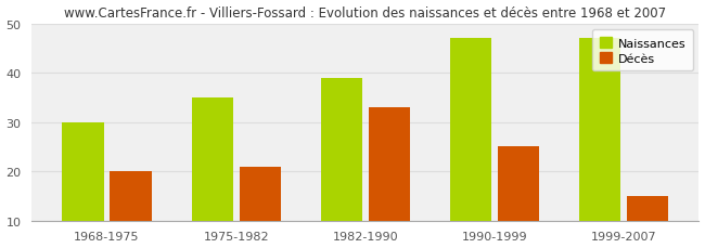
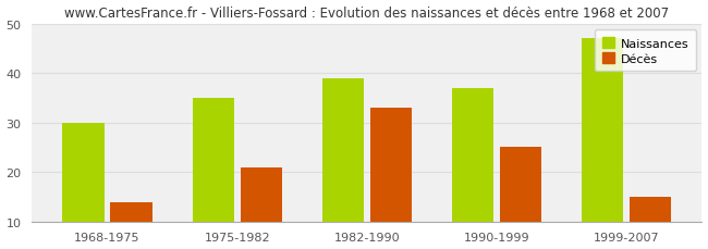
Décès/1968-1975: 20 -> 14
Naissances/1990-1999: 47 -> 37
